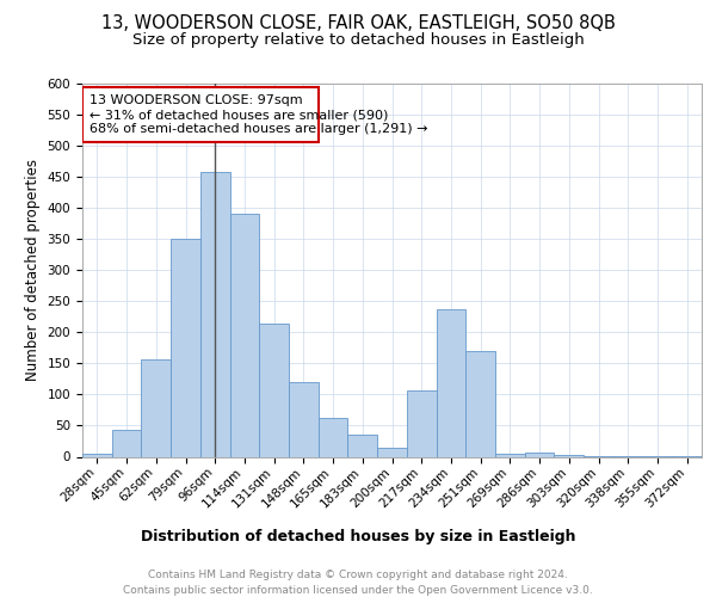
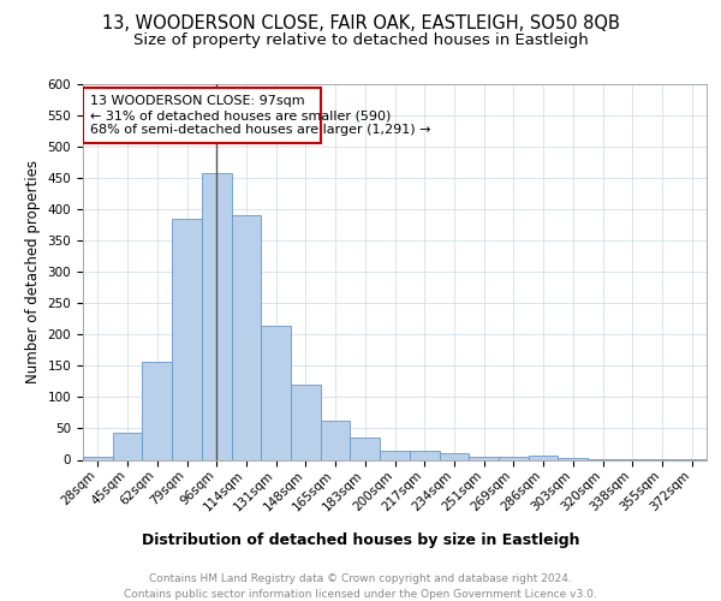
79sqm: 350 -> 385
217sqm: 106 -> 14
234sqm: 238 -> 10
251sqm: 170 -> 5
